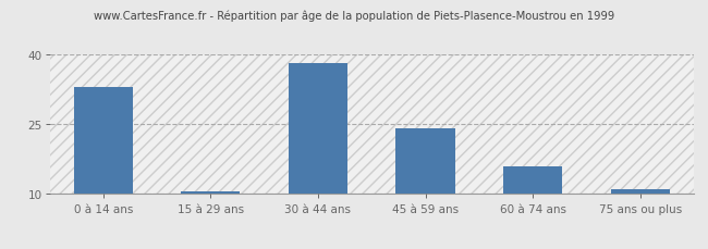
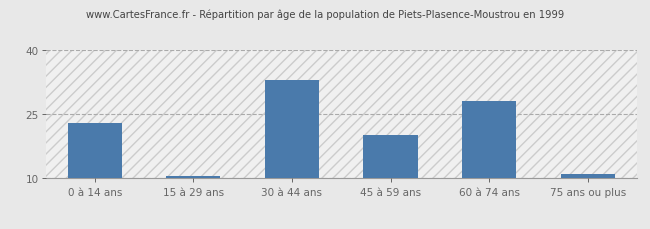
0 à 14 ans: 33.0 -> 23.0
30 à 44 ans: 38.0 -> 33.0
45 à 59 ans: 24.0 -> 20.0
60 à 74 ans: 16.0 -> 28.0
